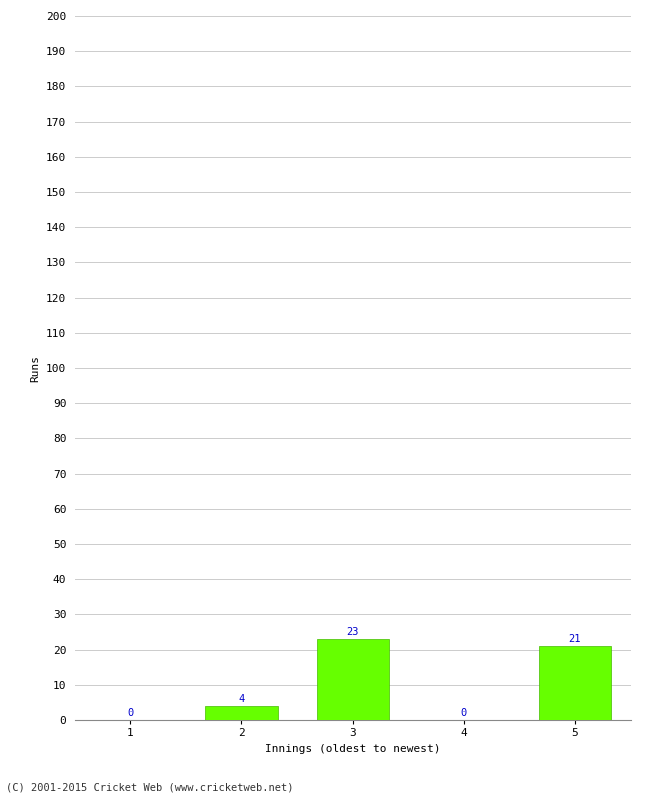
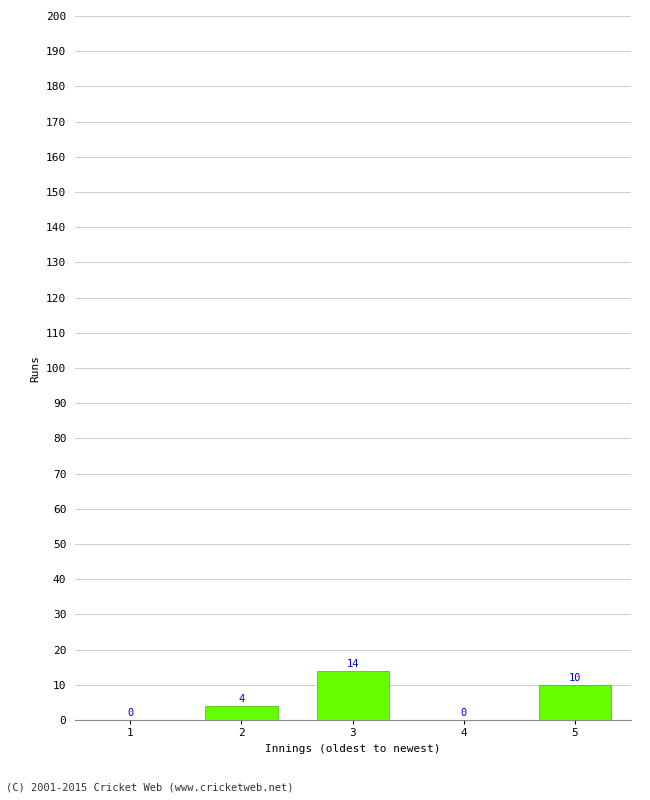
3: 23 -> 14
5: 21 -> 10
